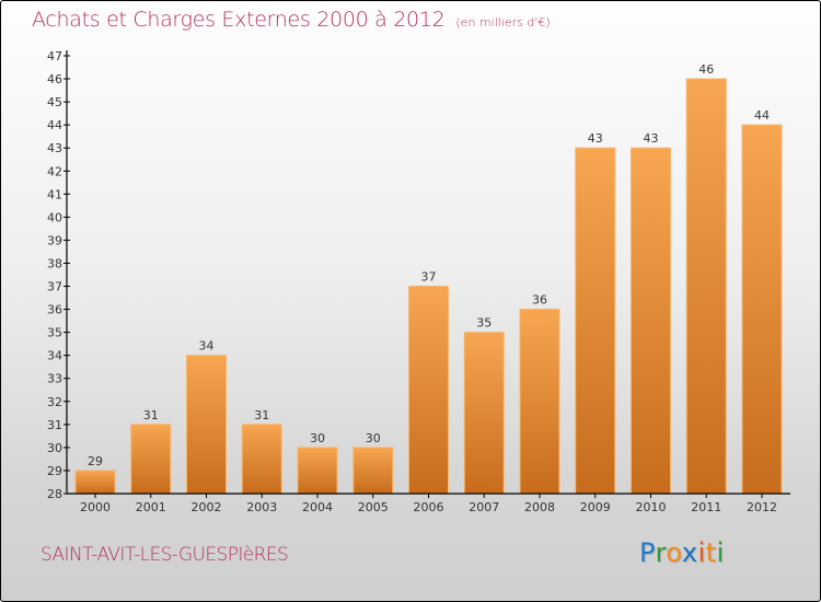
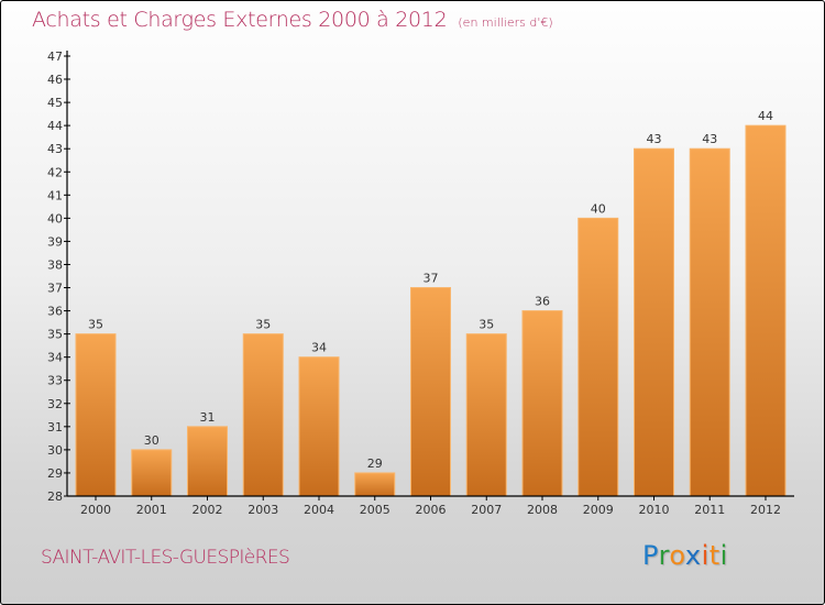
2000: 29 -> 35
2001: 31 -> 30
2002: 34 -> 31
2003: 31 -> 35
2004: 30 -> 34
2005: 30 -> 29
2009: 43 -> 40
2011: 46 -> 43
